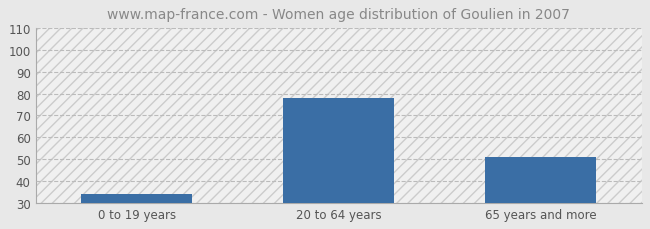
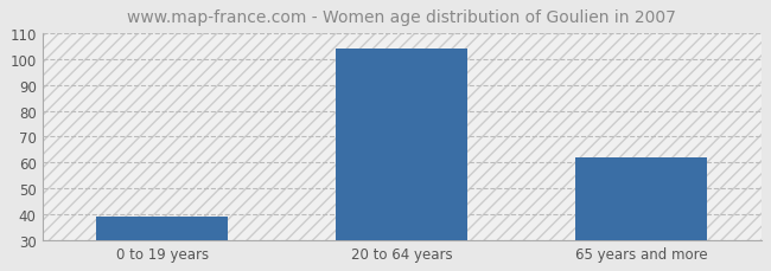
0 to 19 years: 34 -> 39
20 to 64 years: 78 -> 104
65 years and more: 51 -> 62
